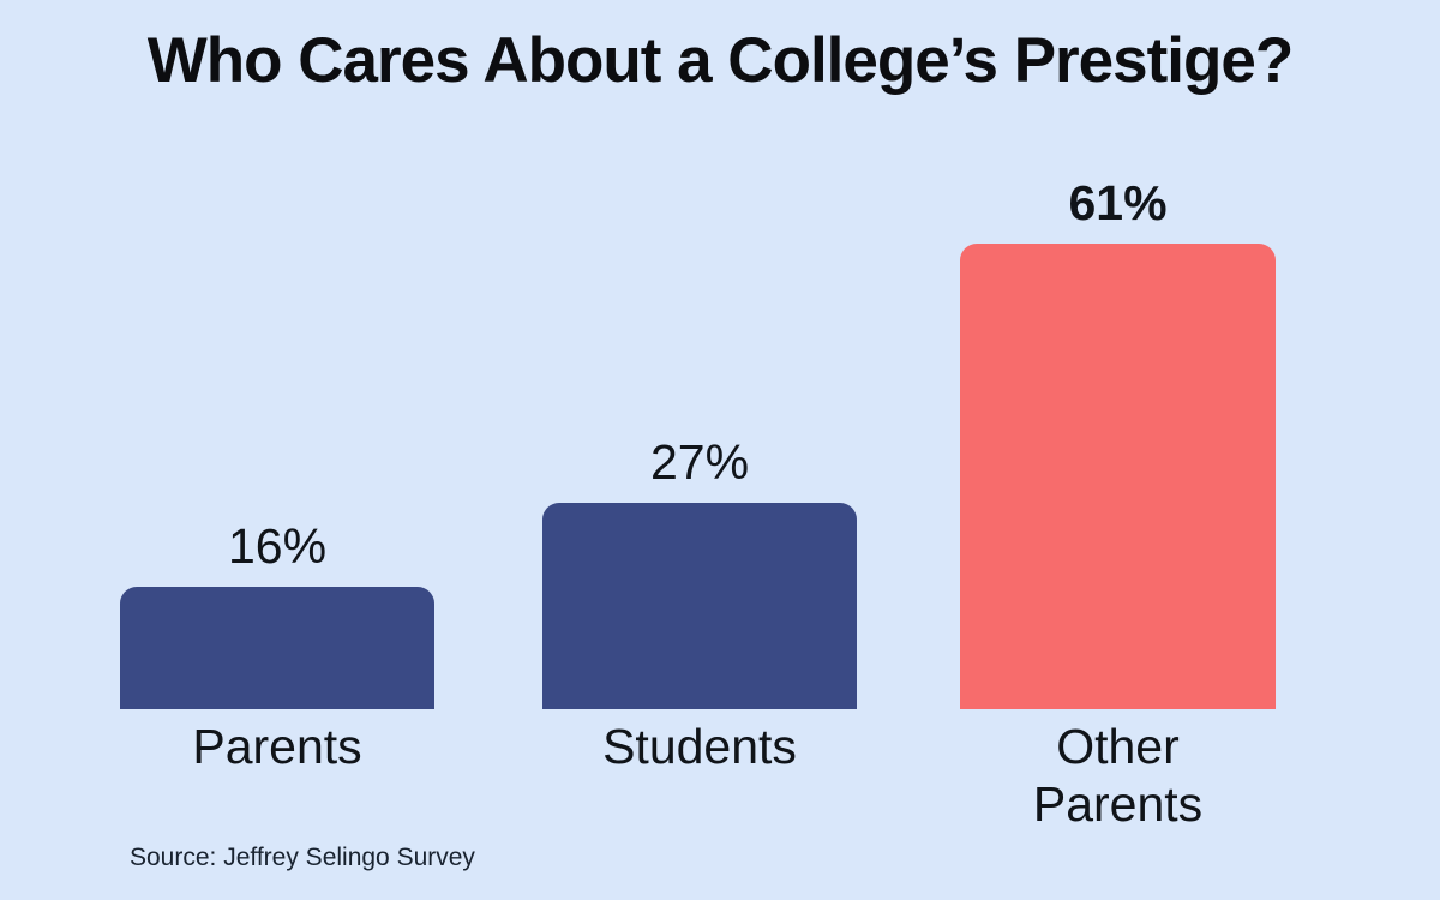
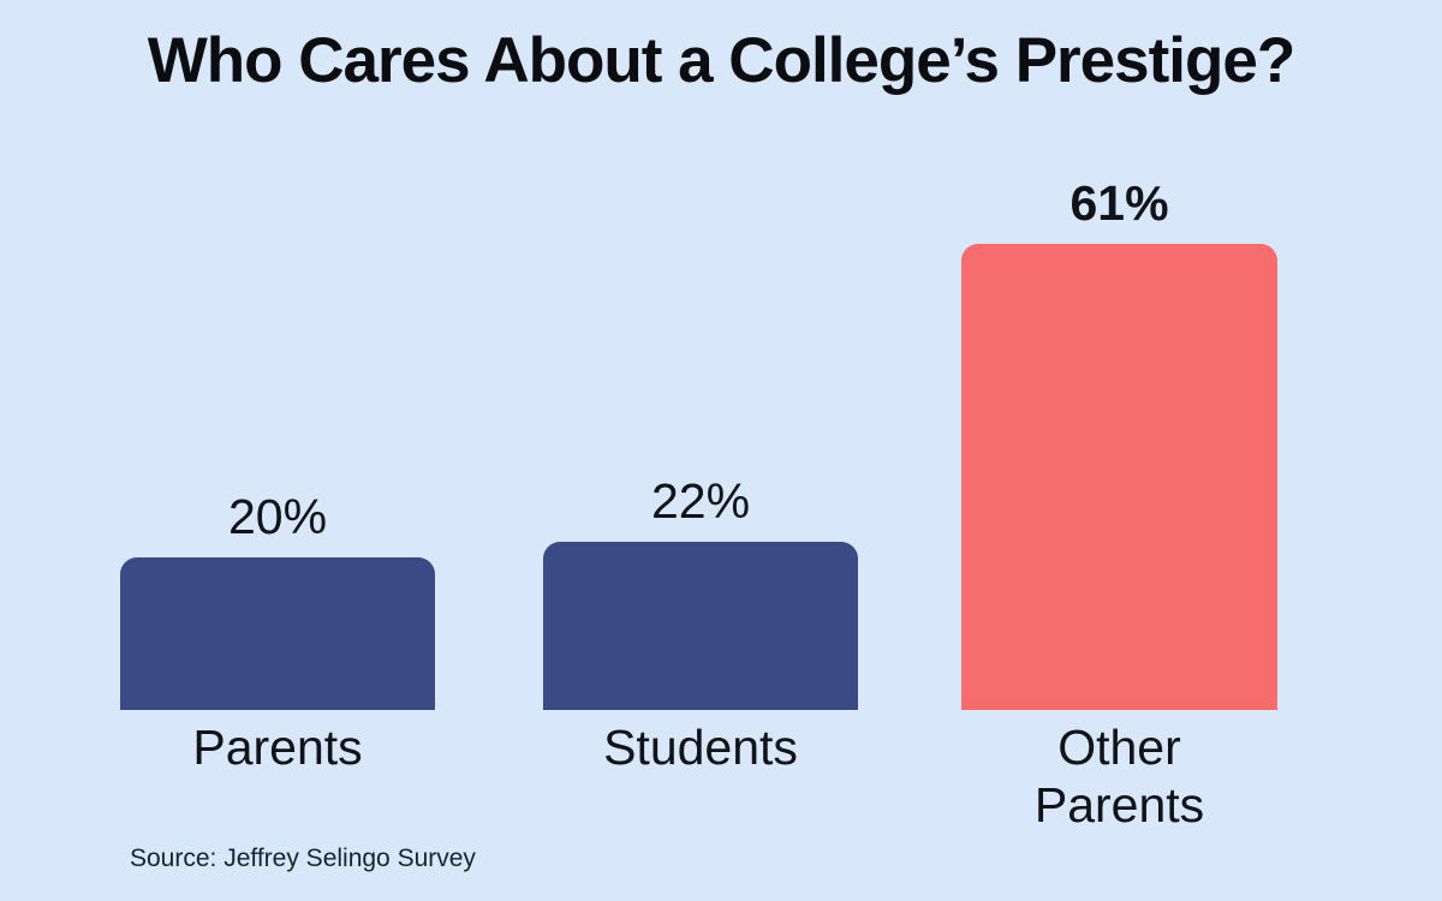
Parents: 16% -> 20%
Students: 27% -> 22%
